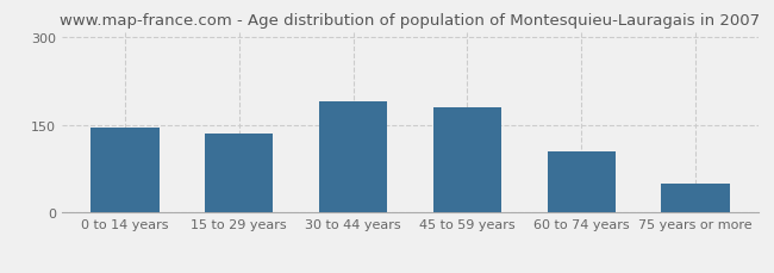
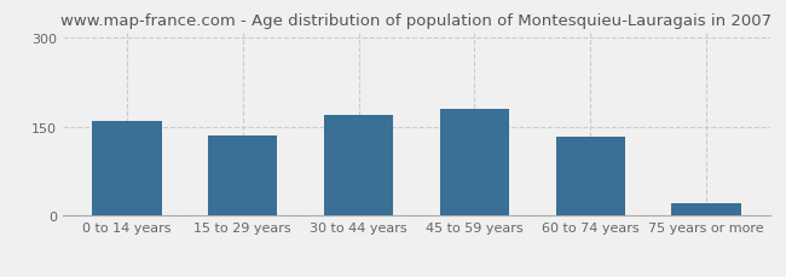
0 to 14 years: 145 -> 161
30 to 44 years: 190 -> 171
60 to 74 years: 105 -> 133
75 years or more: 50 -> 21
